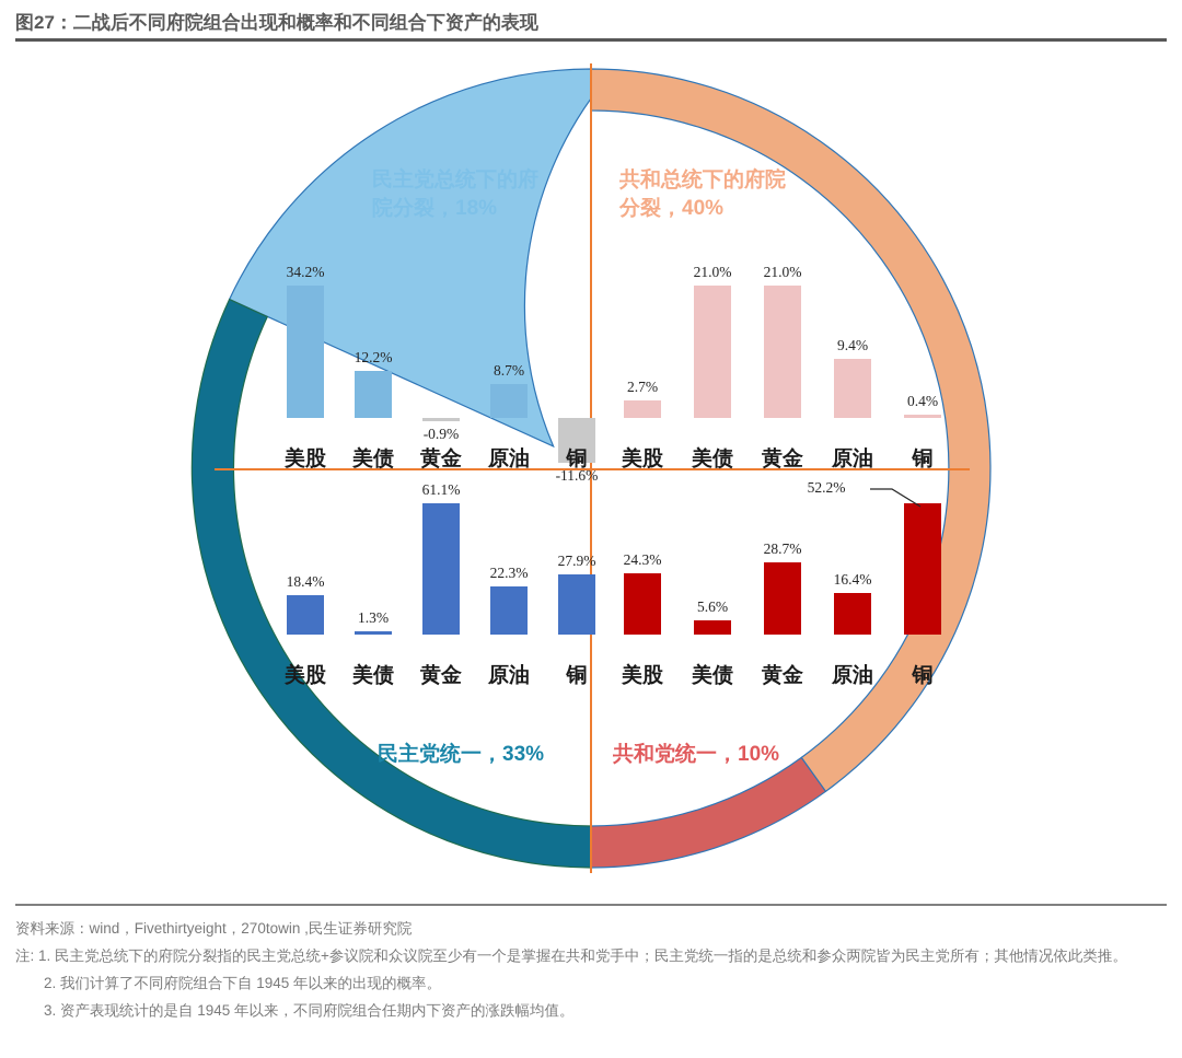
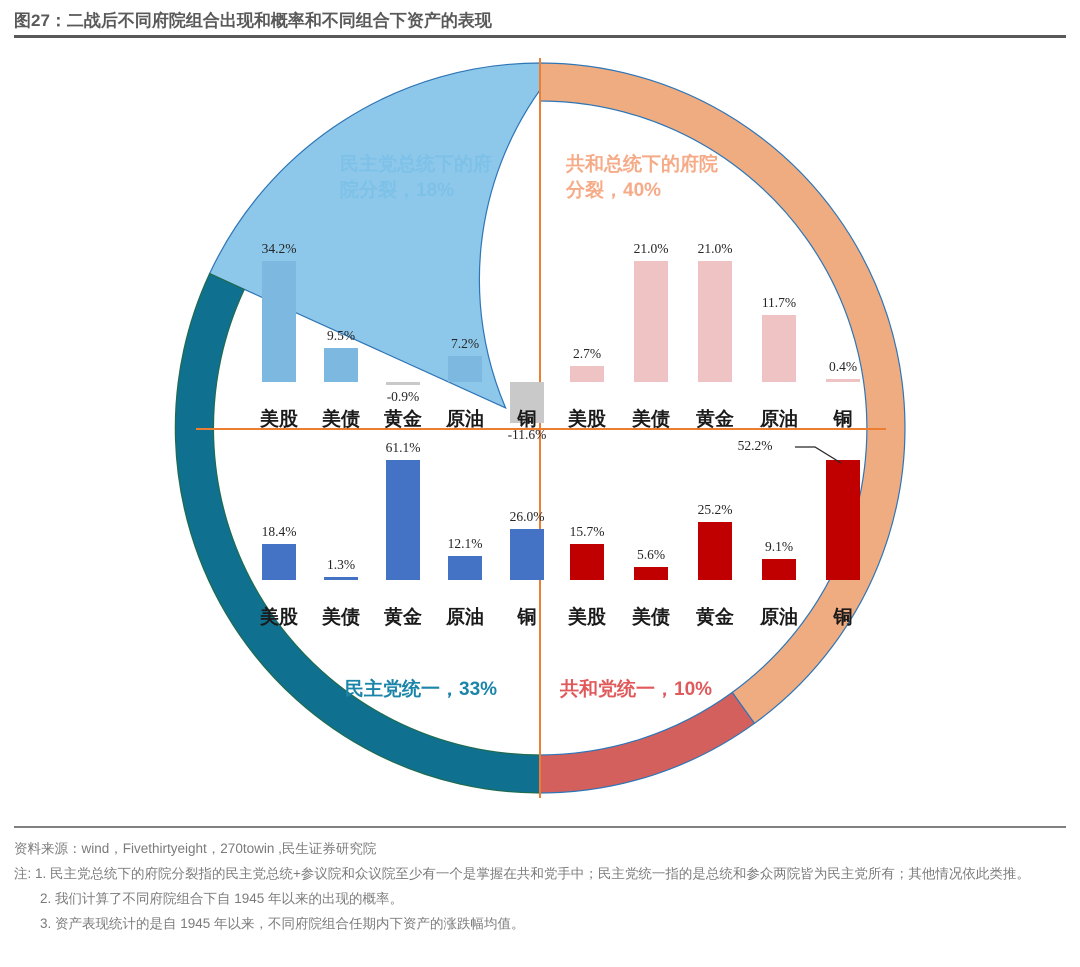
民主党总统下的府院分裂，18%/美债: 12.2% -> 9.5%
民主党总统下的府院分裂，18%/原油: 8.7% -> 7.2%
共和总统下的府院分裂，40%/原油: 9.4% -> 11.7%
民主党统一，33%/原油: 22.3% -> 12.1%
民主党统一，33%/铜: 27.9% -> 26.0%
共和党统一，10%/美股: 24.3% -> 15.7%
共和党统一，10%/黄金: 28.7% -> 25.2%
共和党统一，10%/原油: 16.4% -> 9.1%
